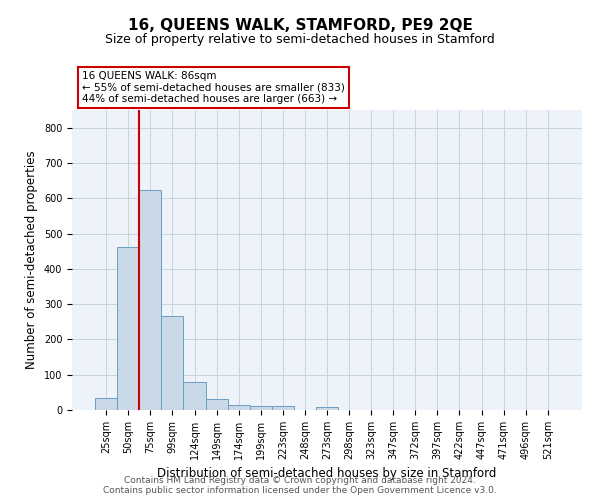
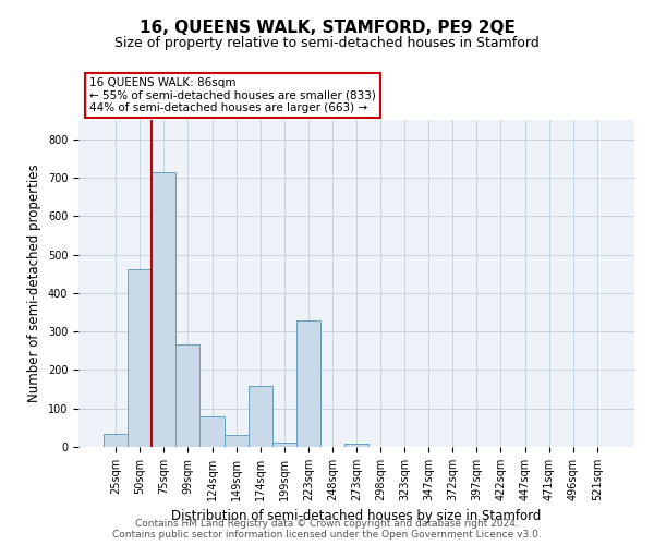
75sqm: 622 -> 715
174sqm: 15 -> 160
223sqm: 10 -> 330
